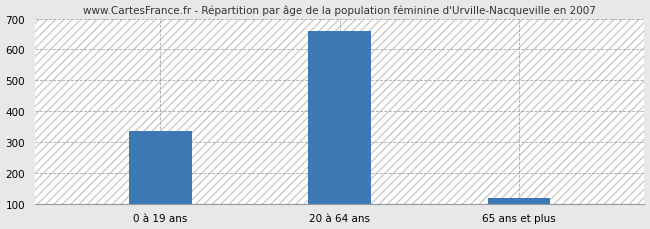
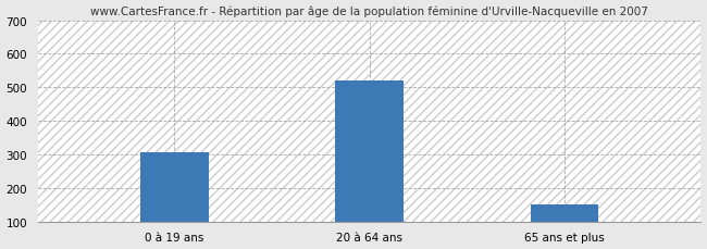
0 à 19 ans: 335 -> 305
20 à 64 ans: 660 -> 520
65 ans et plus: 120 -> 150
